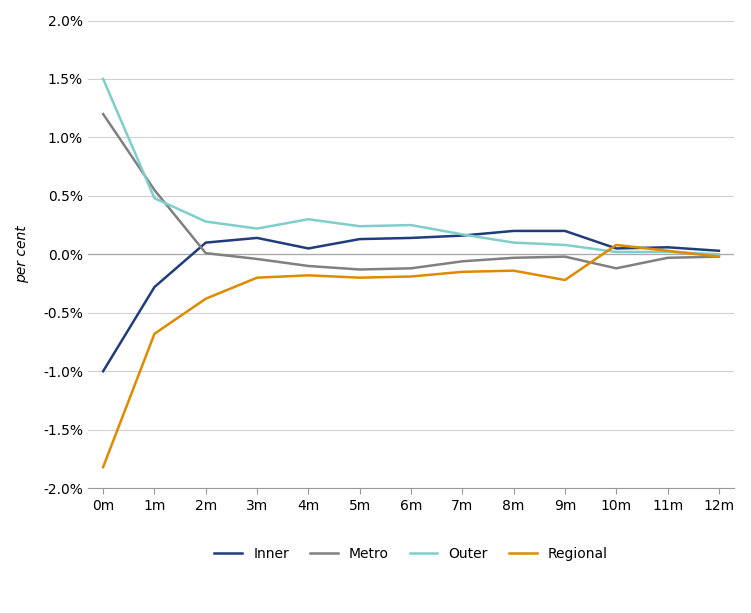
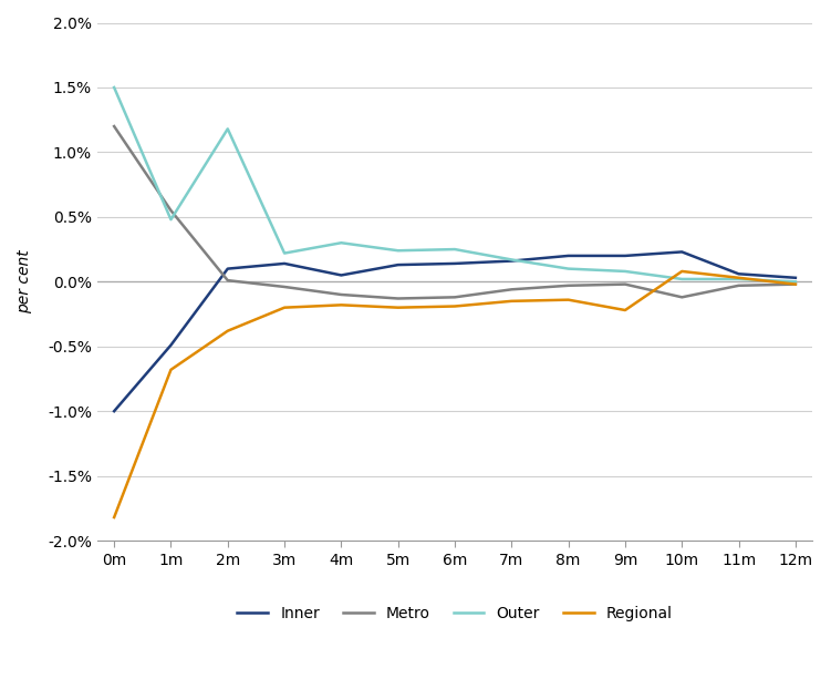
Inner/1m: -0.28% -> -0.49%
Outer/2m: 0.28% -> 1.18%
Inner/10m: 0.05% -> 0.23%
